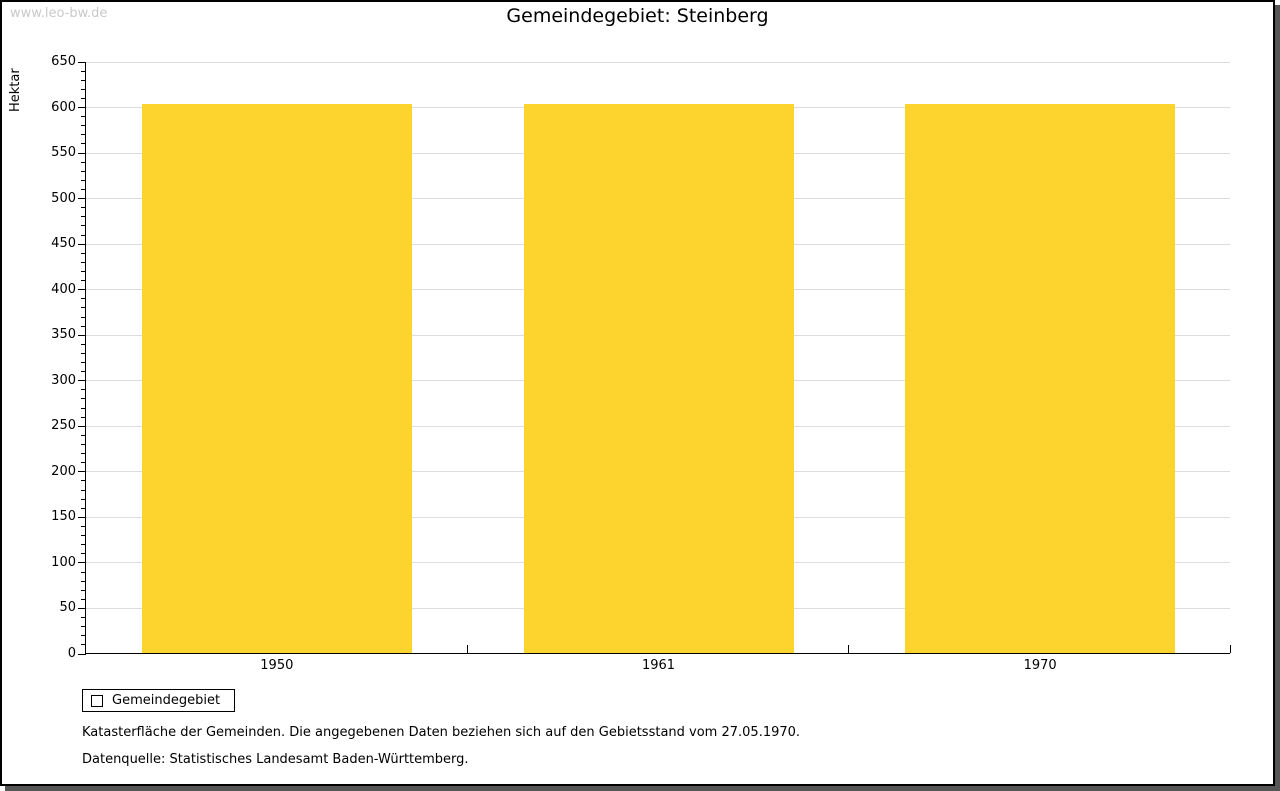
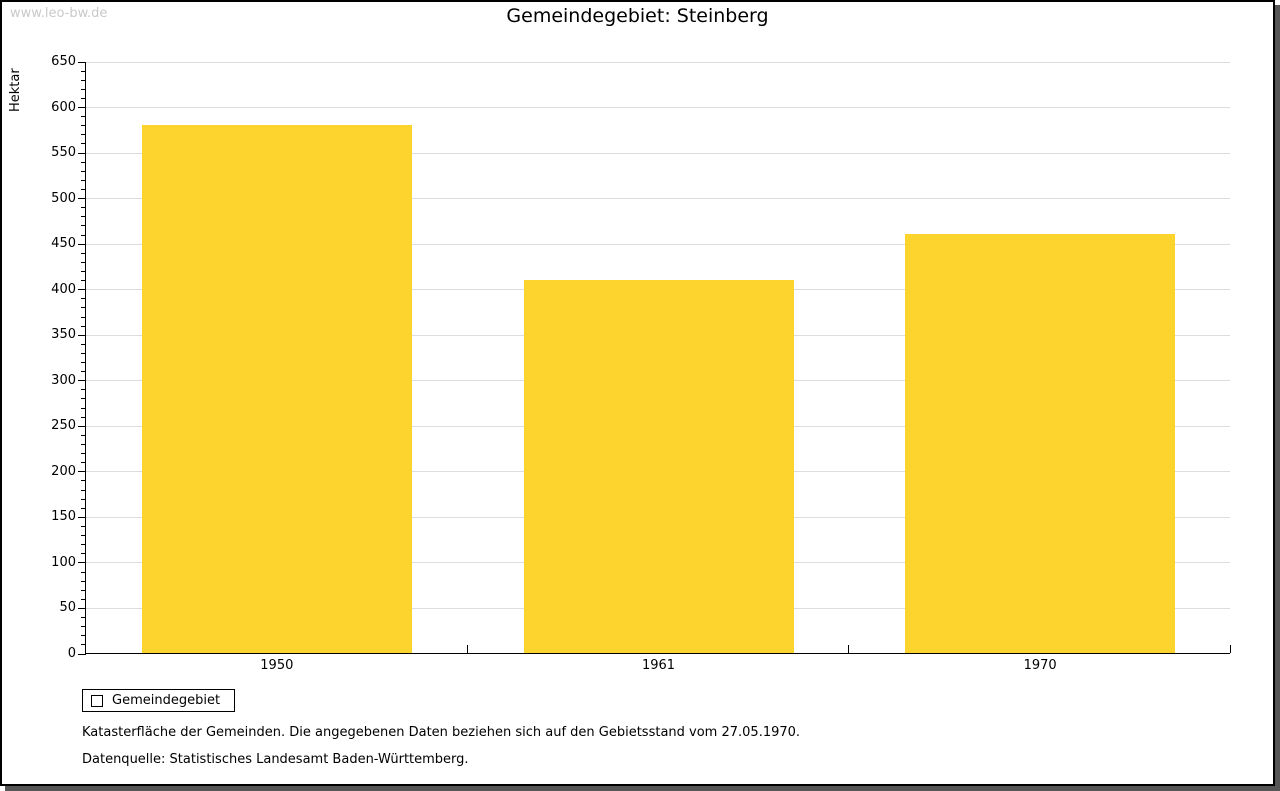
1950: 600 -> 580
1961: 600 -> 410
1970: 600 -> 460
